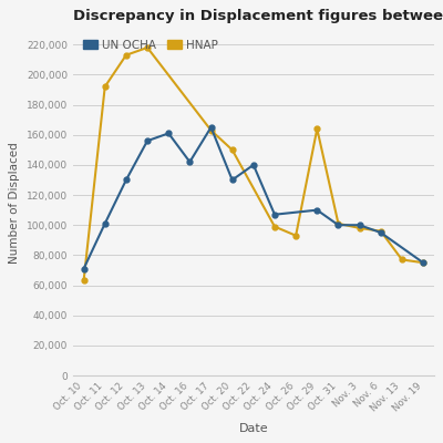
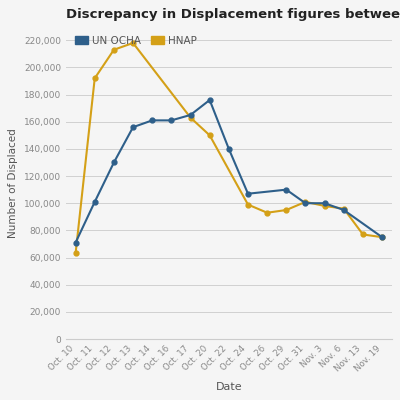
UN OCHA/Oct. 16: 142,000 -> 161,000
UN OCHA/Oct. 20: 130,000 -> 176,000
HNAP/Oct. 29: 164,000 -> 95,000
